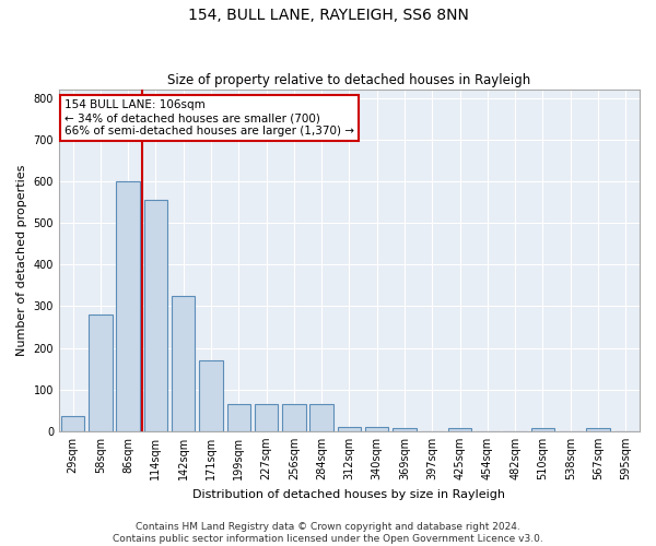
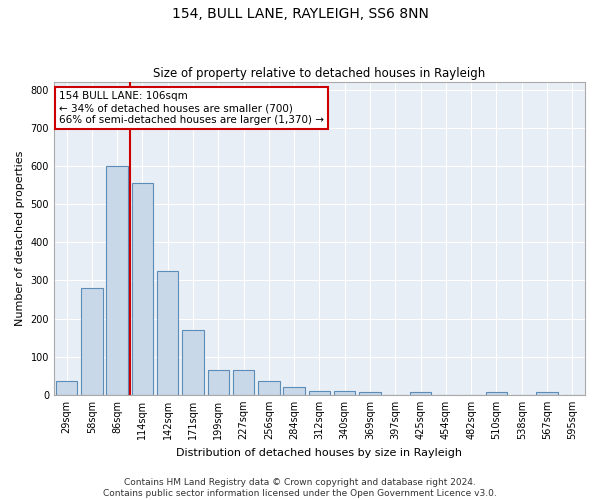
256sqm: 65 -> 35
284sqm: 65 -> 20
